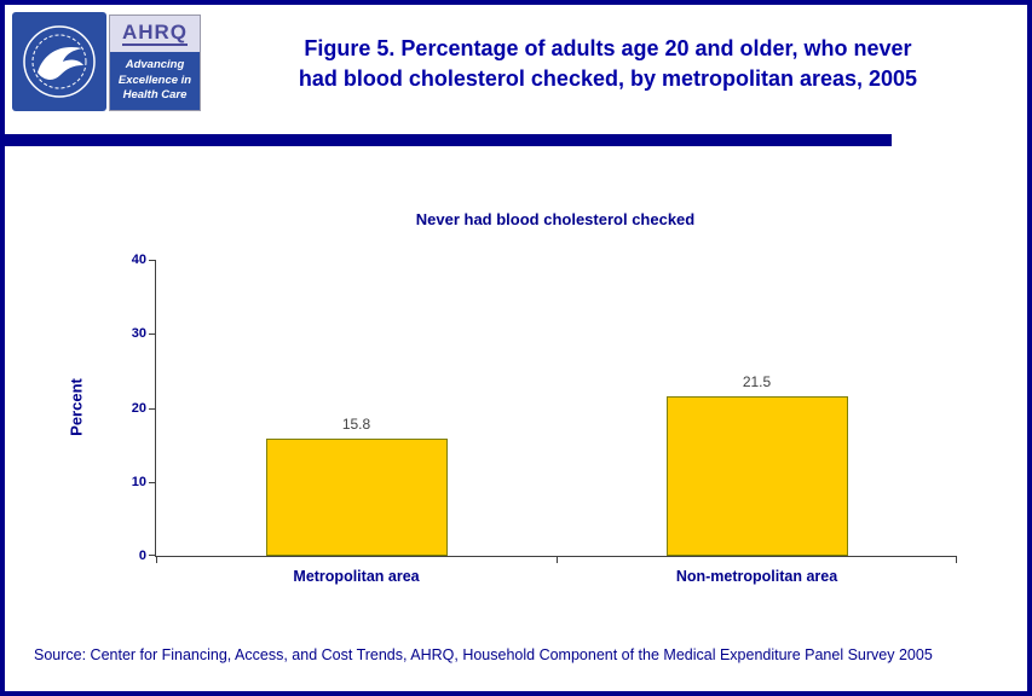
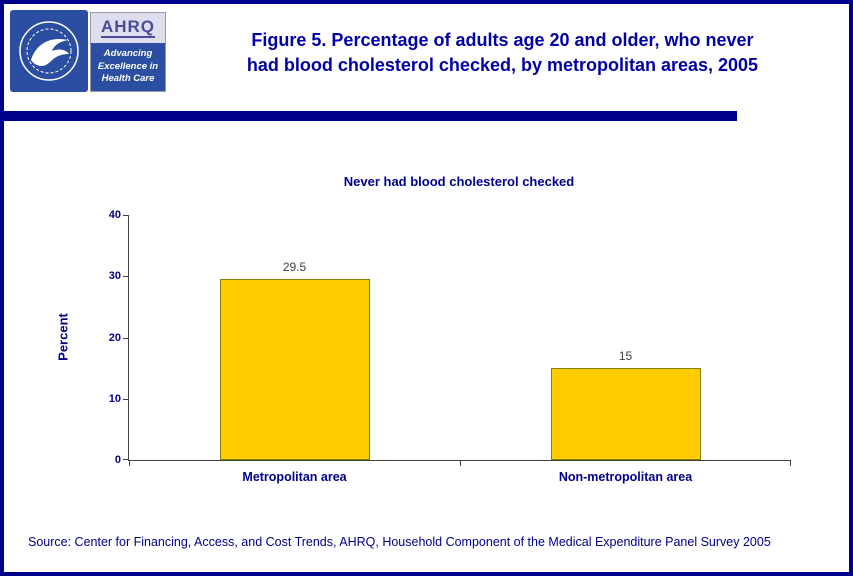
Metropolitan area: 15.8 -> 29.5
Non-metropolitan area: 21.5 -> 15
